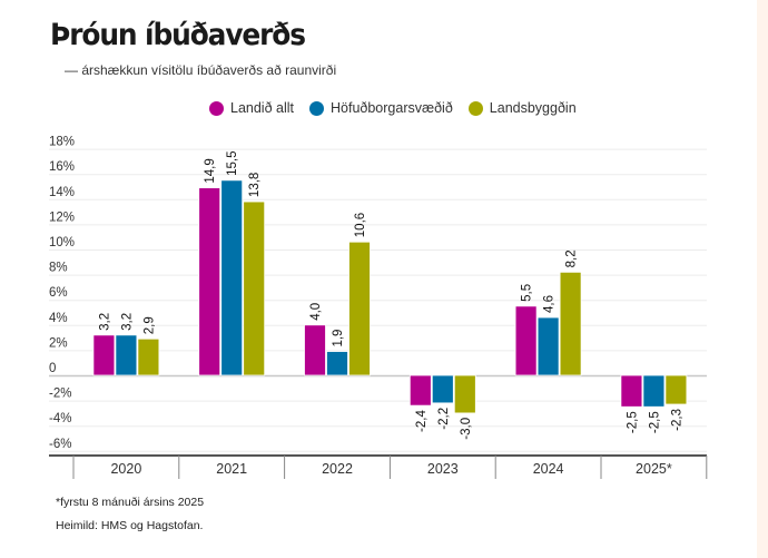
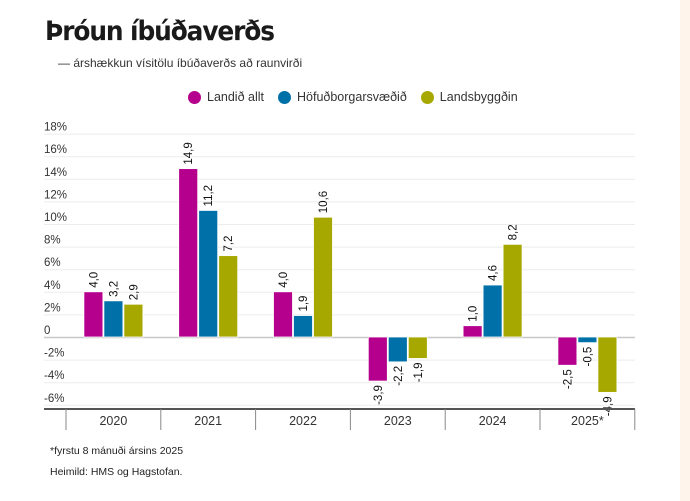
Landið allt/2020: 3,2 -> 4,0
Höfuðborgarsvæðið/2021: 15,5 -> 11,2
Landsbyggðin/2021: 13,8 -> 7,2
Landið allt/2023: -2,4 -> -3,9
Landsbyggðin/2023: -3,0 -> -1,9
Landið allt/2024: 5,5 -> 1,0
Höfuðborgarsvæðið/2025*: -2,5 -> -0,5
Landsbyggðin/2025*: -2,3 -> -4,9
